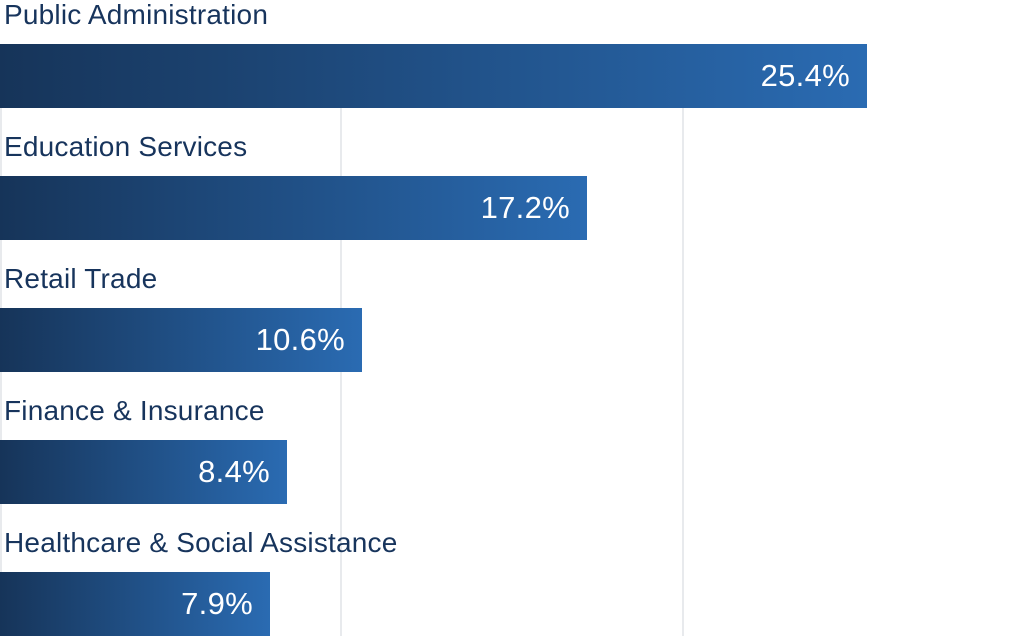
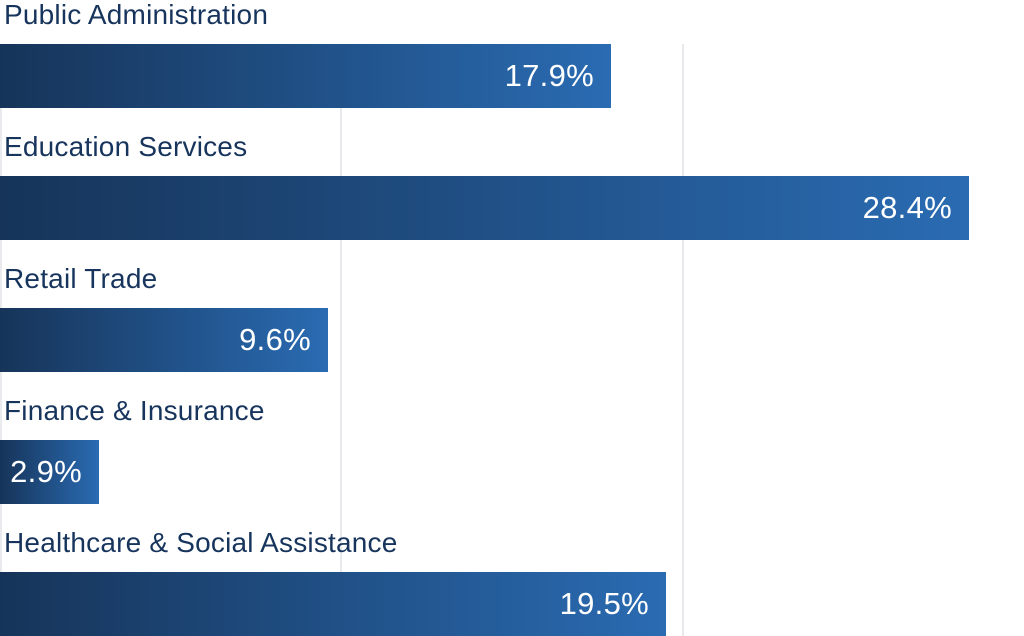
Public Administration: 25.4% -> 17.9%
Education Services: 17.2% -> 28.4%
Retail Trade: 10.6% -> 9.6%
Finance & Insurance: 8.4% -> 2.9%
Healthcare & Social Assistance: 7.9% -> 19.5%
